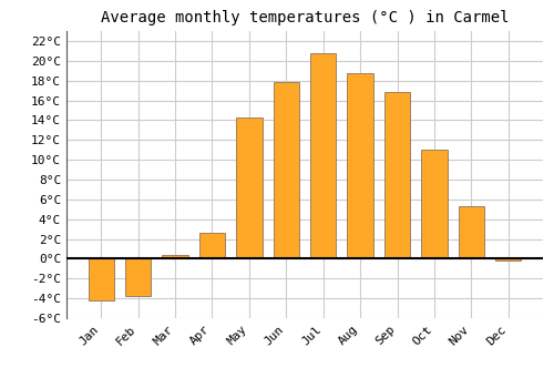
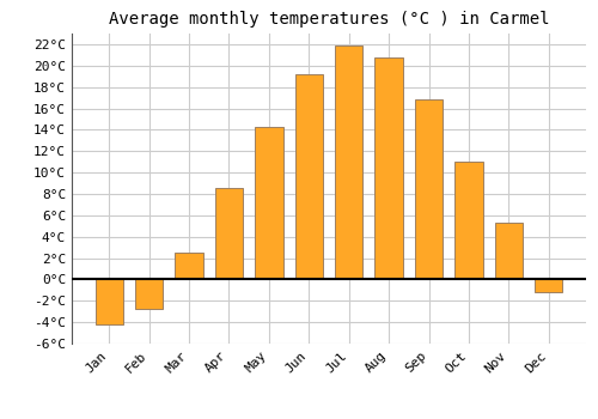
Feb: -3.8°C -> -2.8°C
Mar: 0.4°C -> 2.5°C
Apr: 2.6°C -> 8.5°C
Jun: 17.8°C -> 19.2°C
Jul: 20.8°C -> 21.9°C
Aug: 18.8°C -> 20.8°C
Dec: -0.2°C -> -1.2°C
